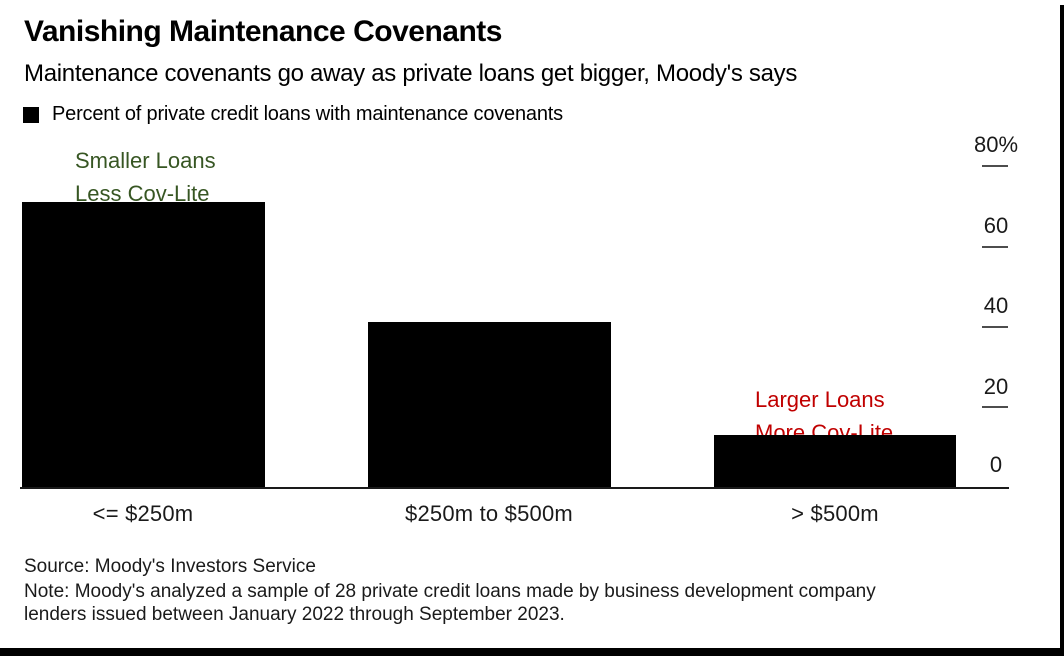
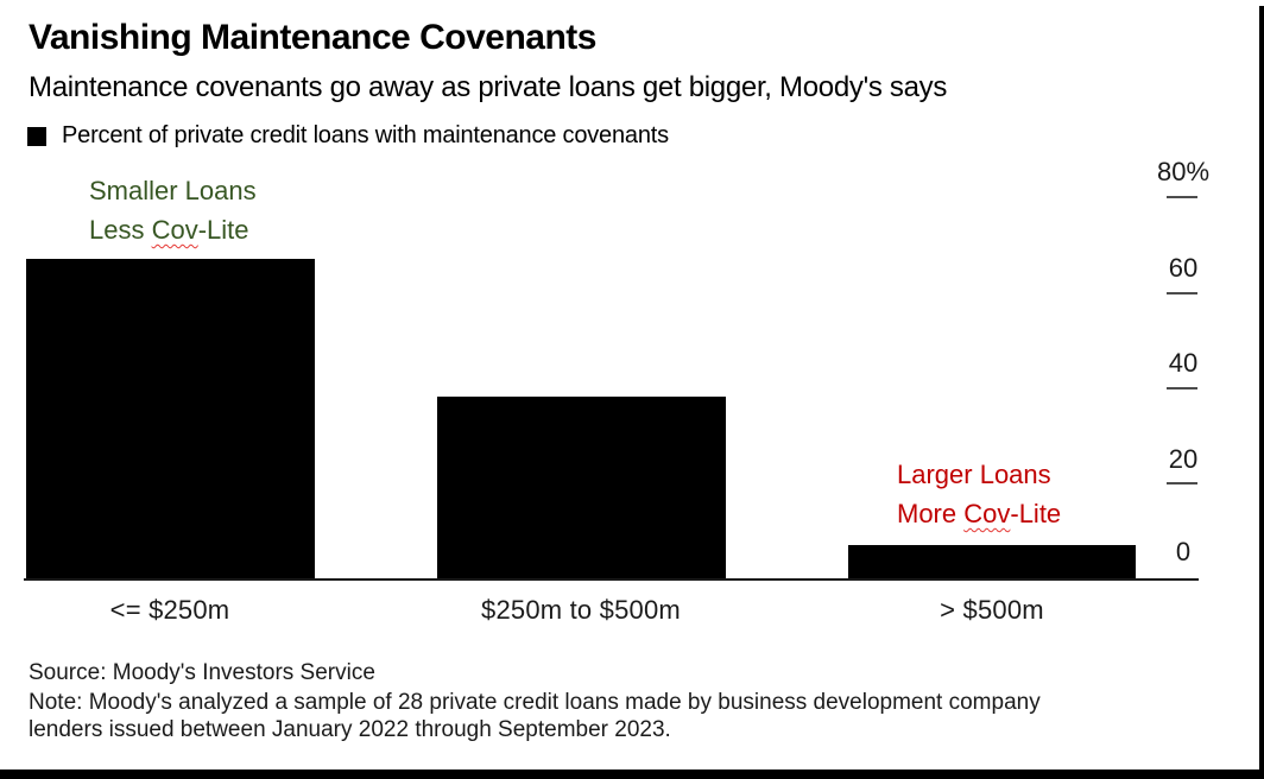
<= $250m: 71 -> 67
$250m to $500m: 41 -> 38
> $500m: 13 -> 7
